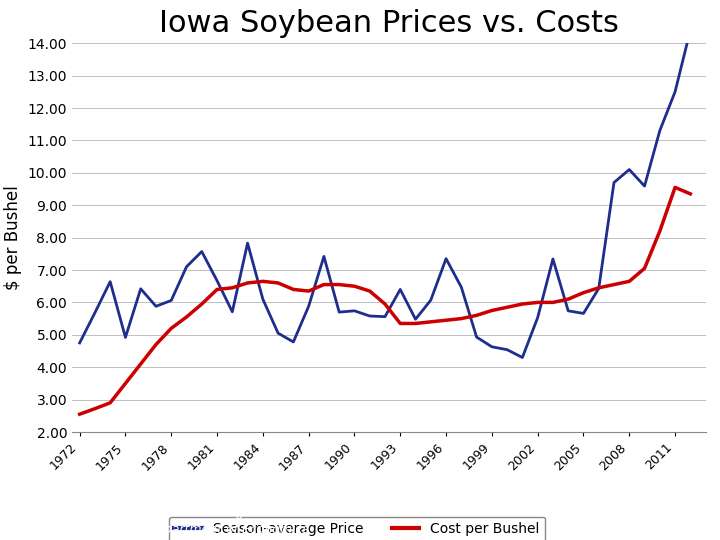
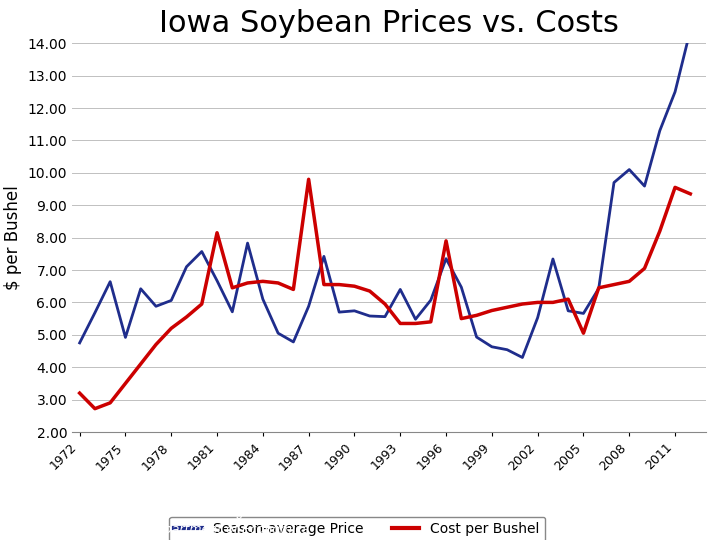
Cost per Bushel/1972: 2.55 -> 3.20
Cost per Bushel/1981: 6.40 -> 8.15
Cost per Bushel/1987: 6.35 -> 9.80
Cost per Bushel/1996: 5.45 -> 7.90
Cost per Bushel/2005: 6.30 -> 5.05
